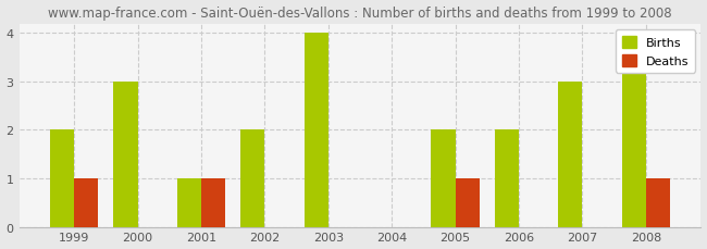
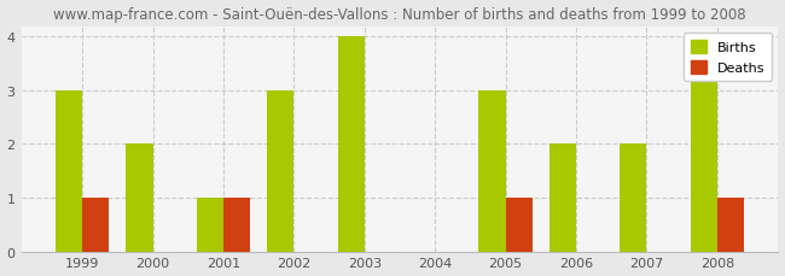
Births/1999: 2 -> 3
Births/2000: 3 -> 2
Births/2002: 2 -> 3
Births/2005: 2 -> 3
Births/2007: 3 -> 2
